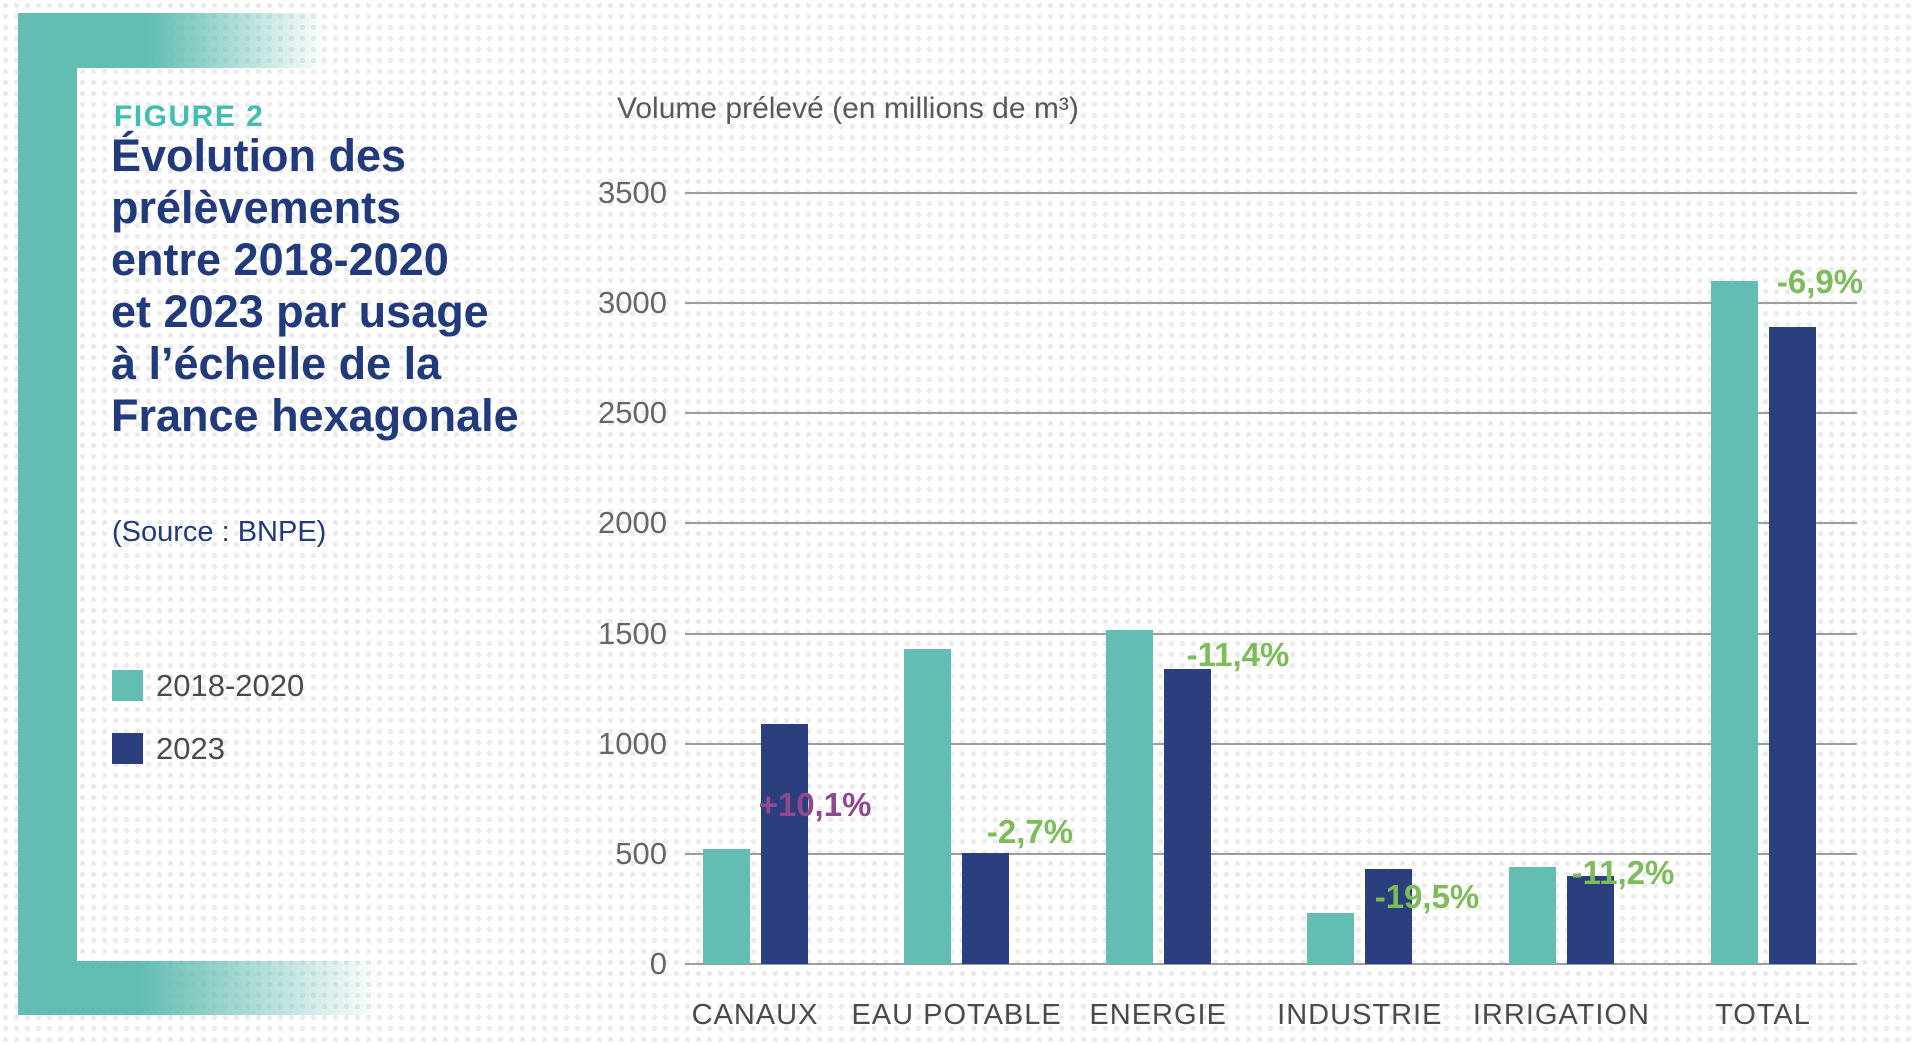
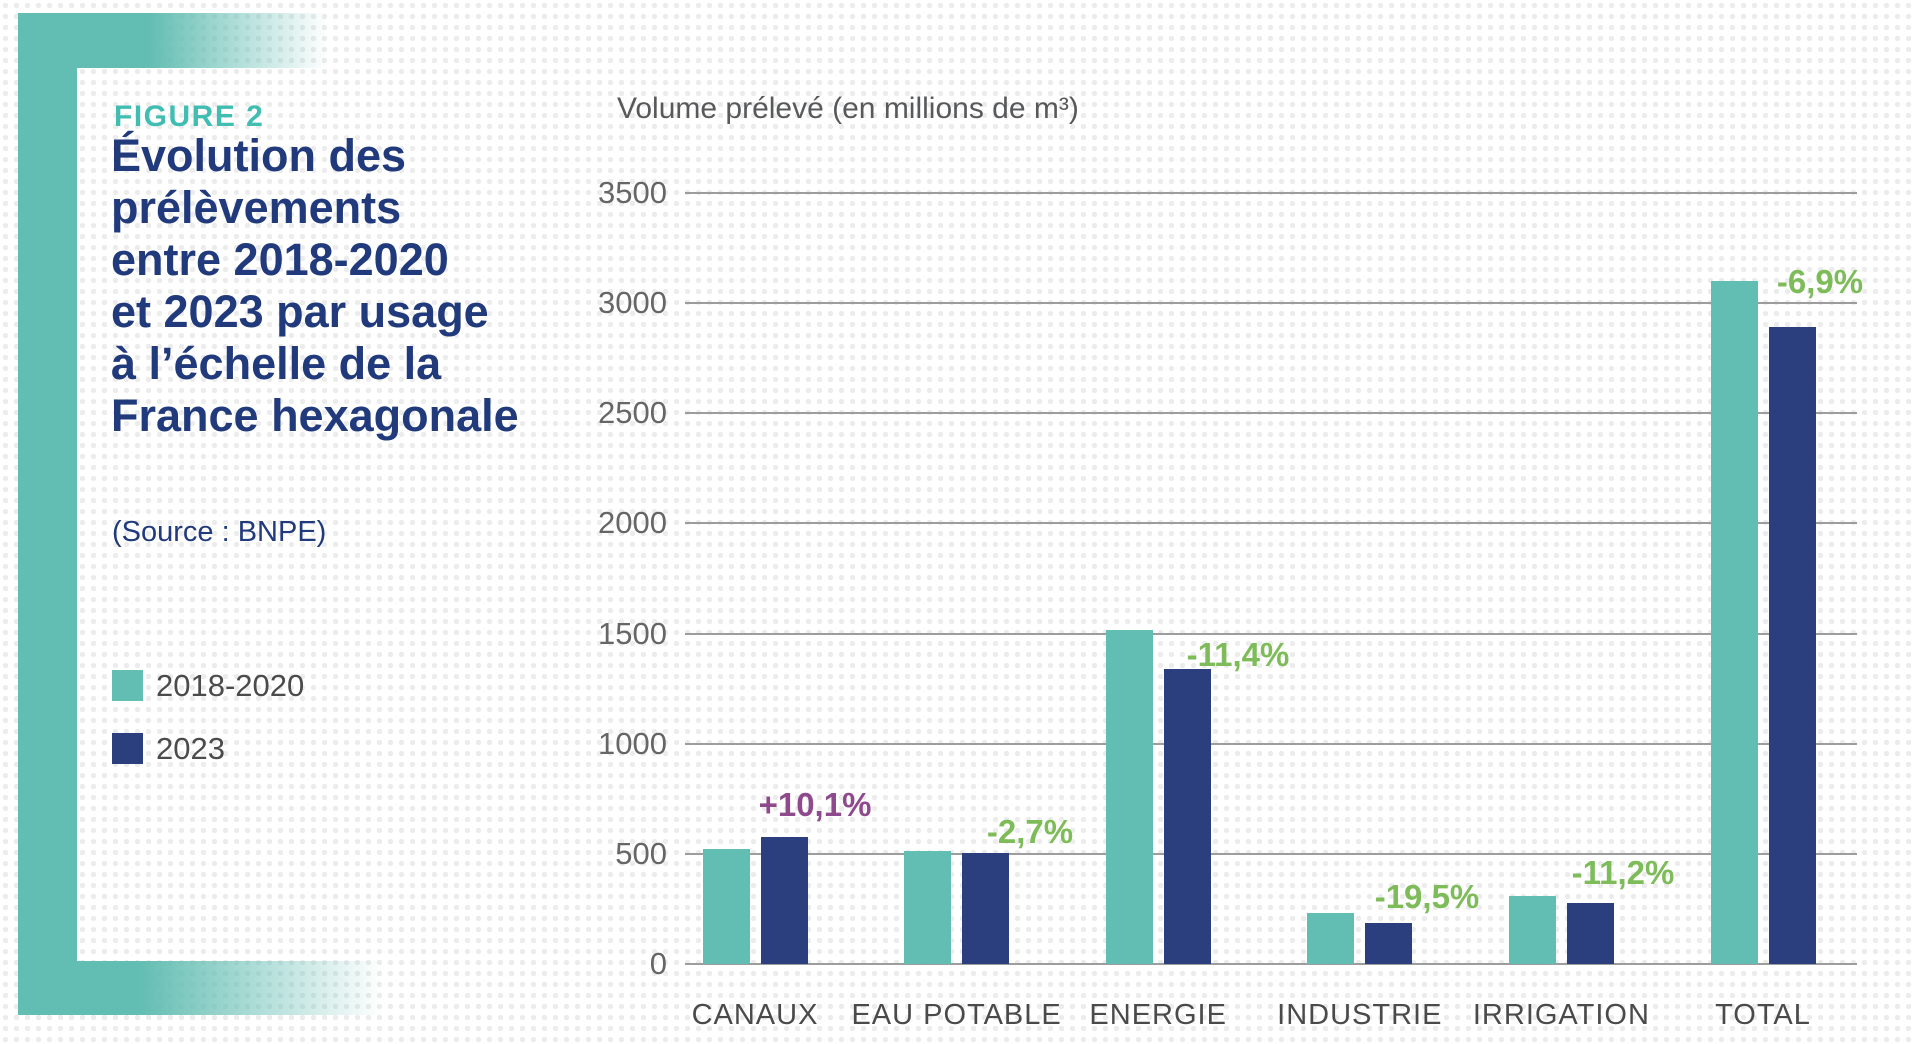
2023/CANAUX: 1090 -> 580
2018-2020/EAU POTABLE: 1430 -> 520
2023/INDUSTRIE: 430 -> 180
2018-2020/IRRIGATION: 440 -> 310
2023/IRRIGATION: 400 -> 280
